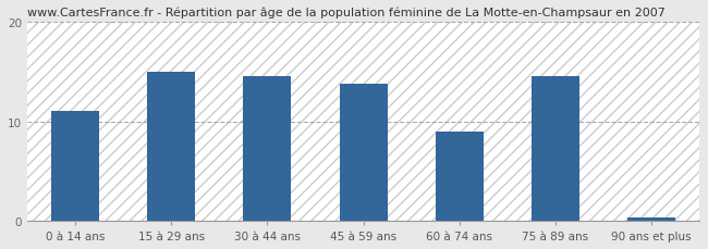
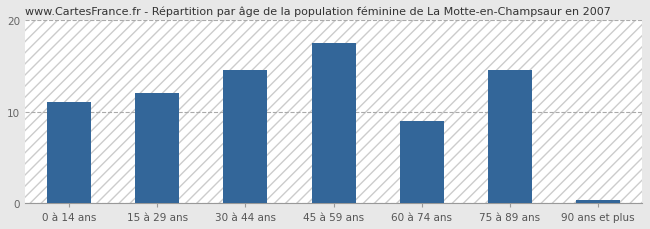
15 à 29 ans: 15.0 -> 12.0
45 à 59 ans: 13.8 -> 17.5
